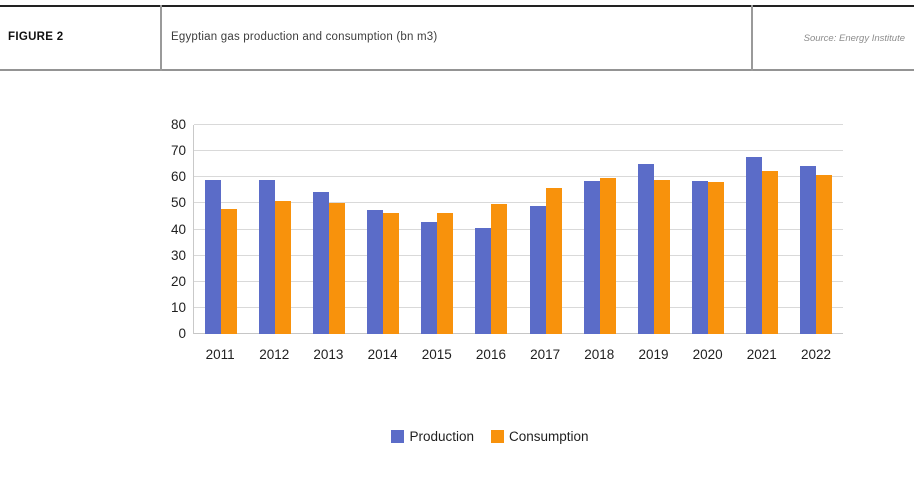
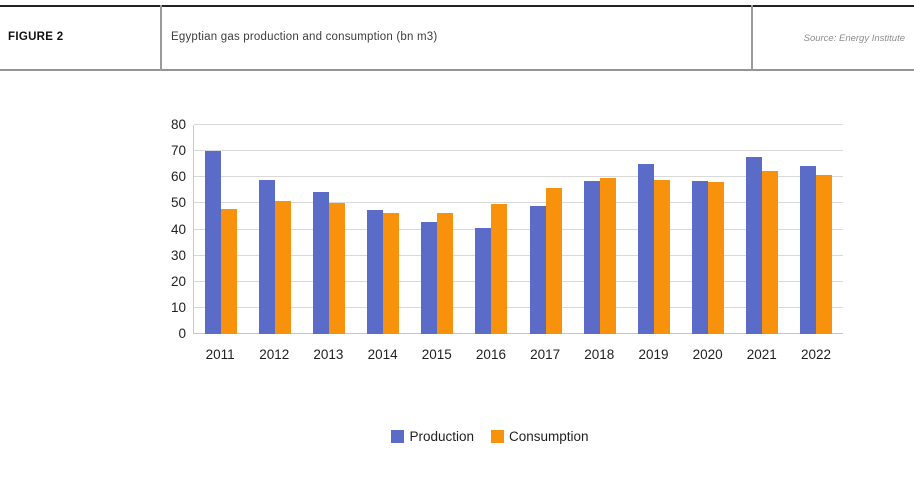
Production/2011: 59 -> 70
